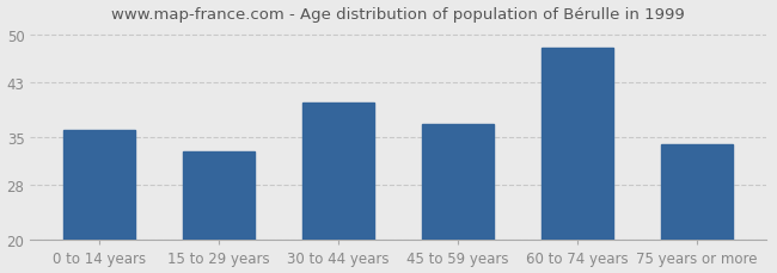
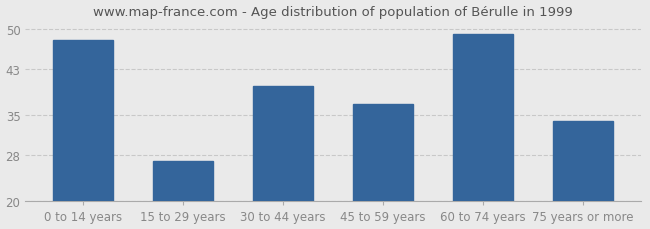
0 to 14 years: 36 -> 48
15 to 29 years: 33 -> 27
60 to 74 years: 48 -> 49
